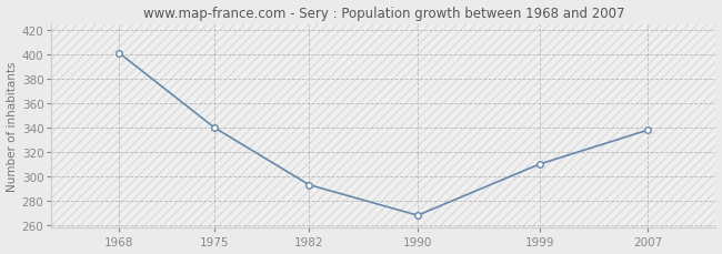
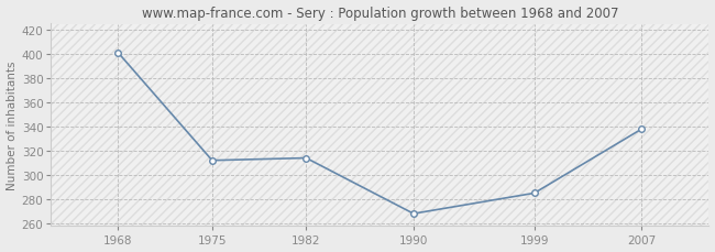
1975: 340 -> 312
1982: 293 -> 314
1999: 310 -> 285
